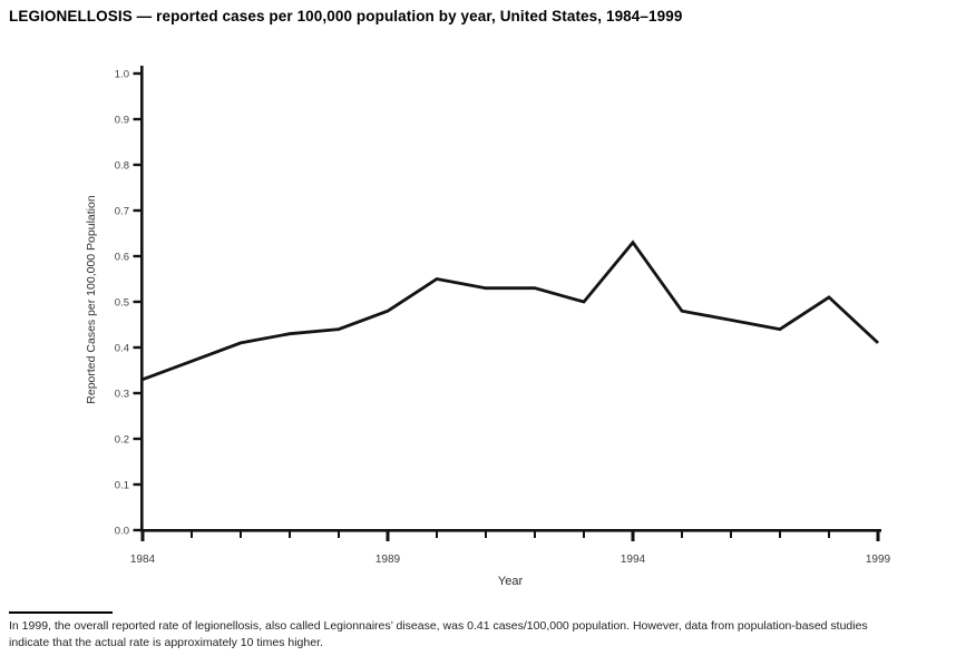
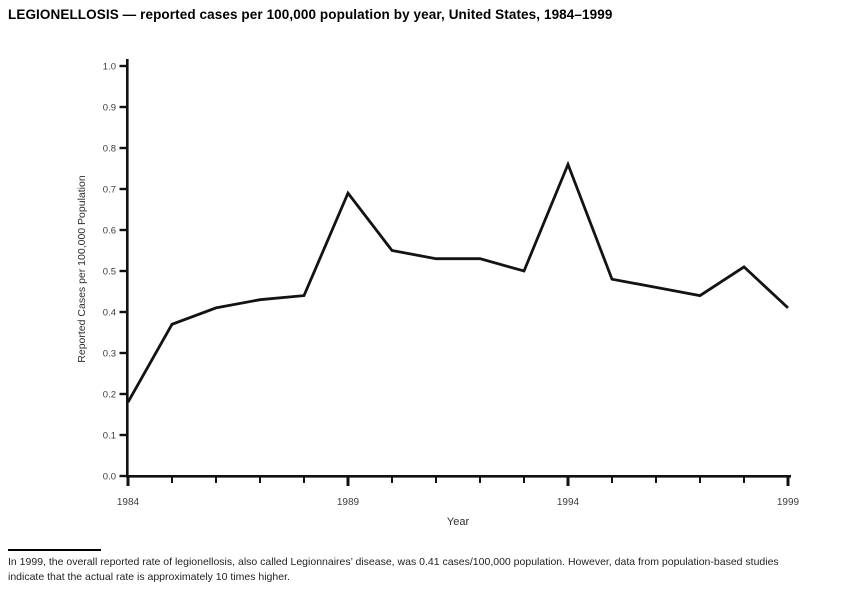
1984: 0.33 -> 0.18
1989: 0.48 -> 0.69
1994: 0.63 -> 0.76
